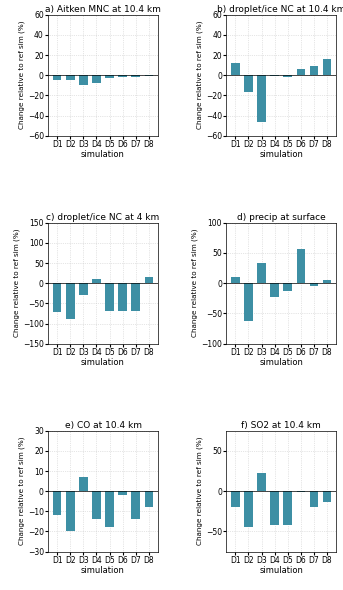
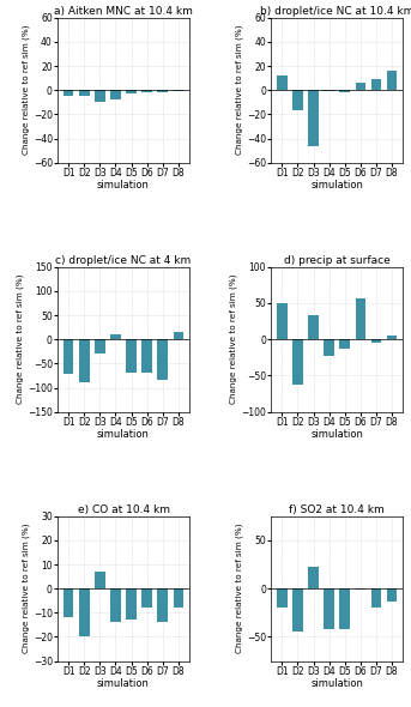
c) droplet/ice NC at 4 km/D7: -70 -> -85
d) precip at surface/D1: 11 -> 50
e) CO at 10.4 km/D5: -18 -> -13
e) CO at 10.4 km/D6: -2 -> -8
